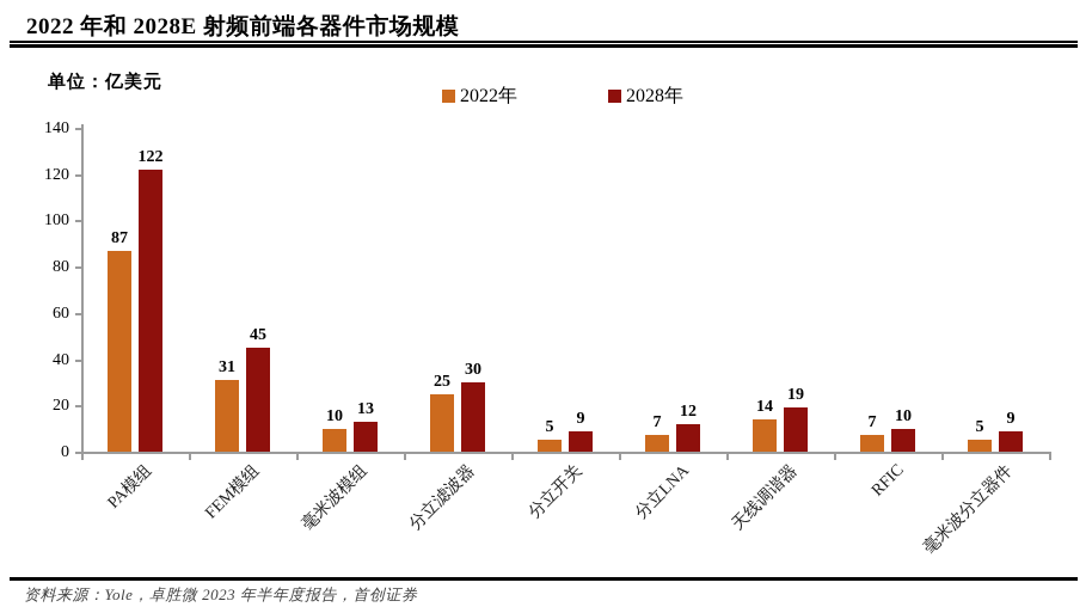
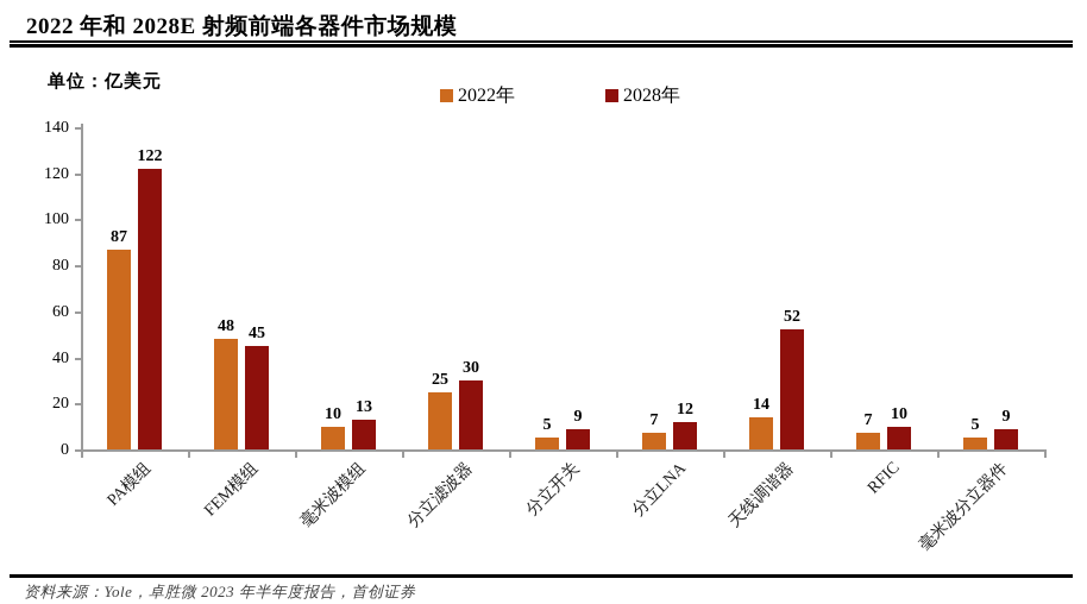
2022年/FEM模组: 31 -> 48
2028年/天线调谐器: 19 -> 52
